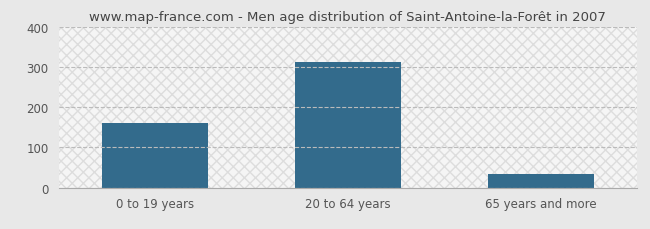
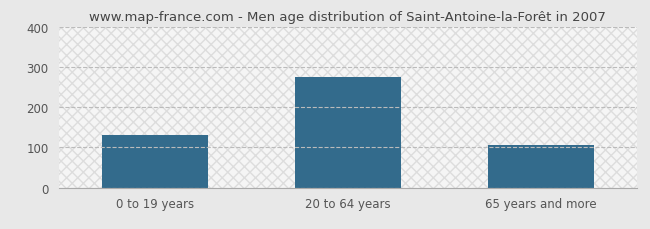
0 to 19 years: 160 -> 130
20 to 64 years: 313 -> 275
65 years and more: 35 -> 105
